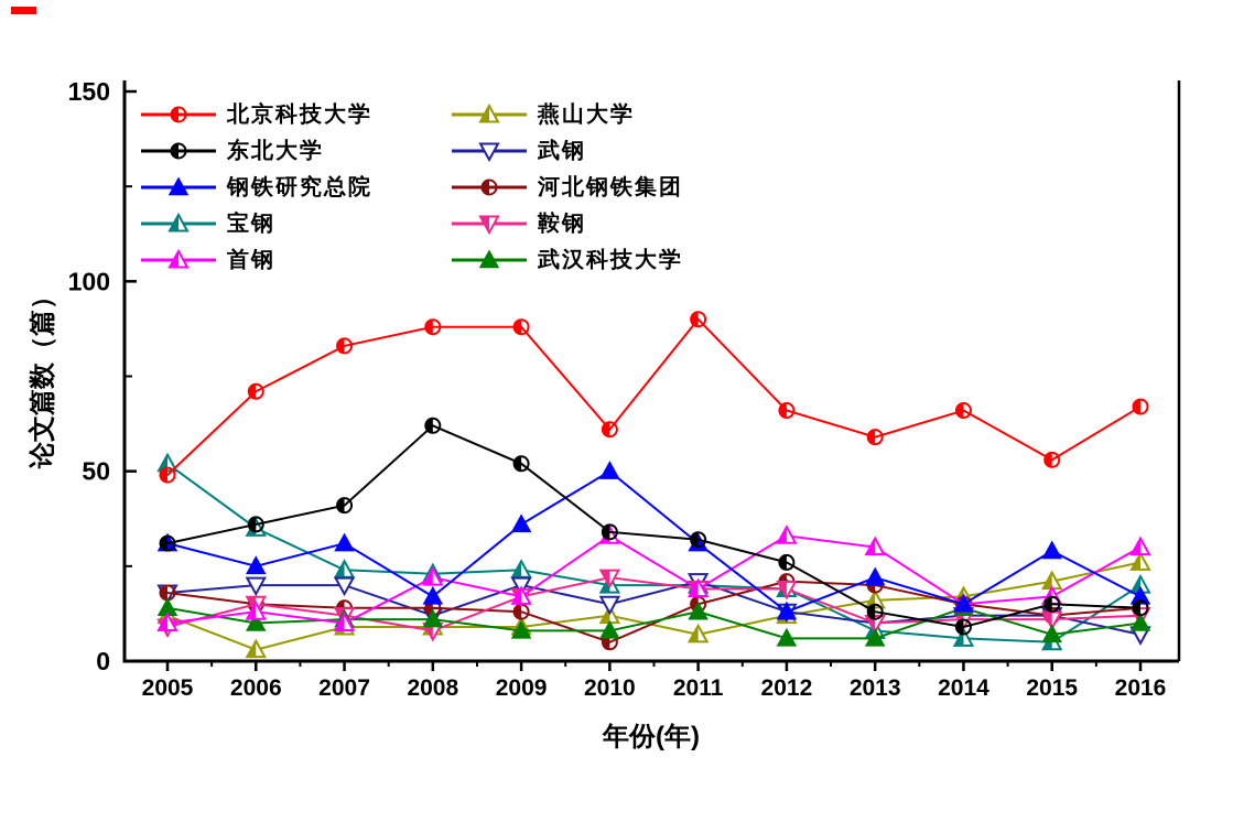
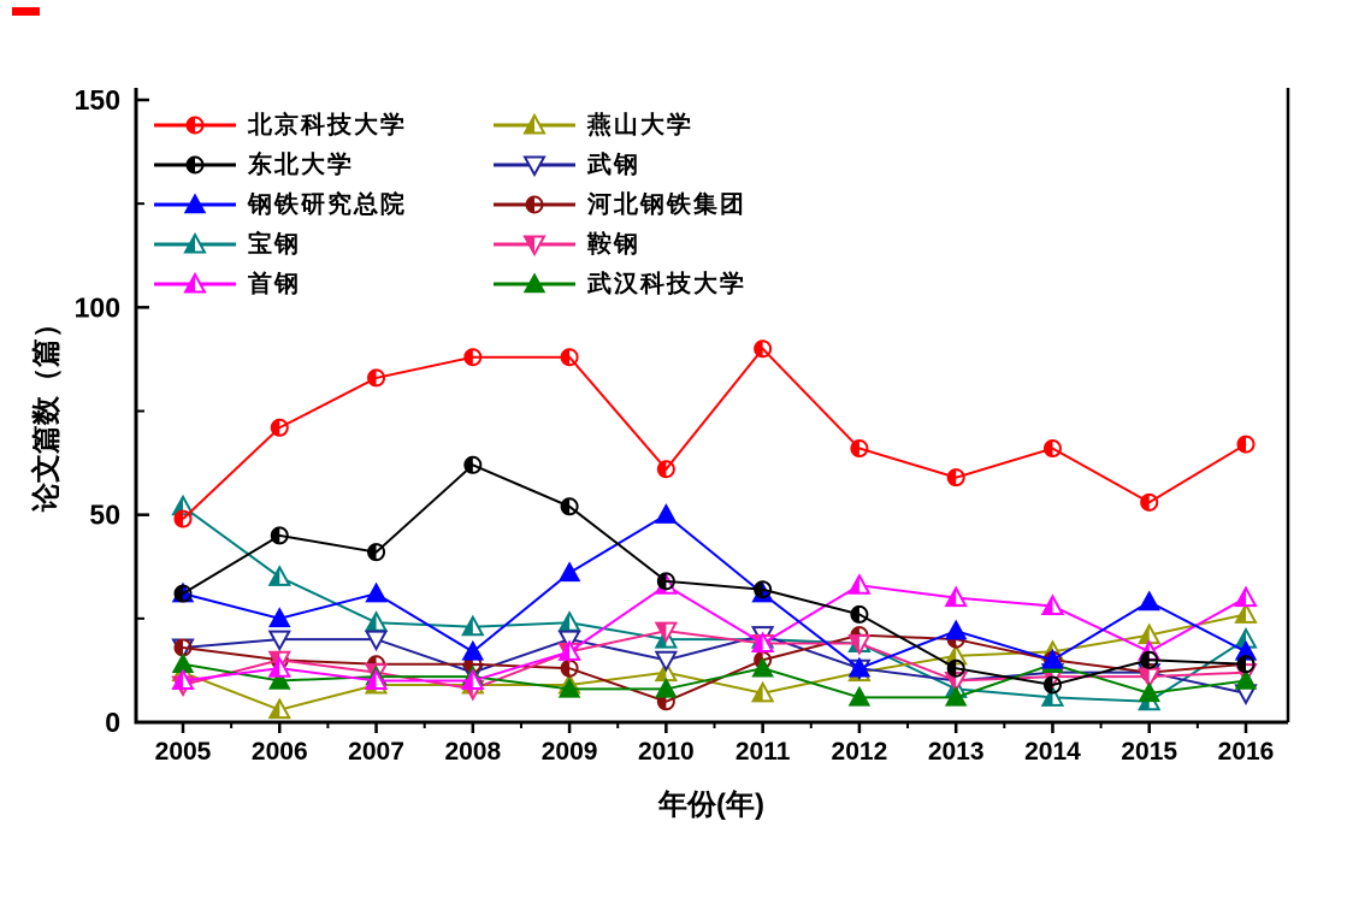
东北大学/2006: 36 -> 45
首钢/2008: 22 -> 10
首钢/2014: 15 -> 28
